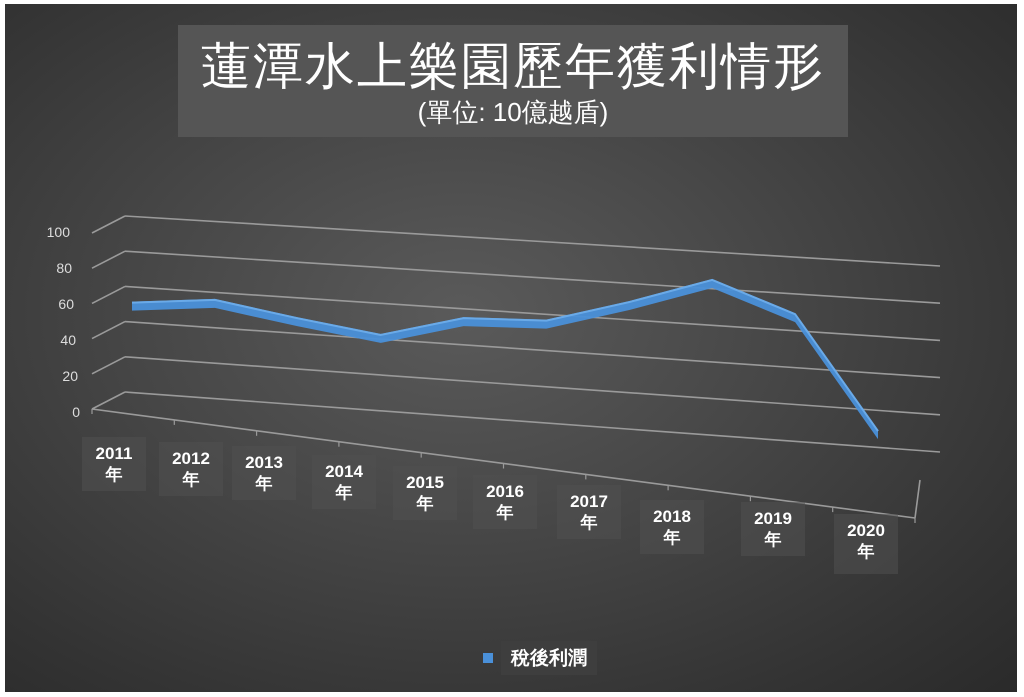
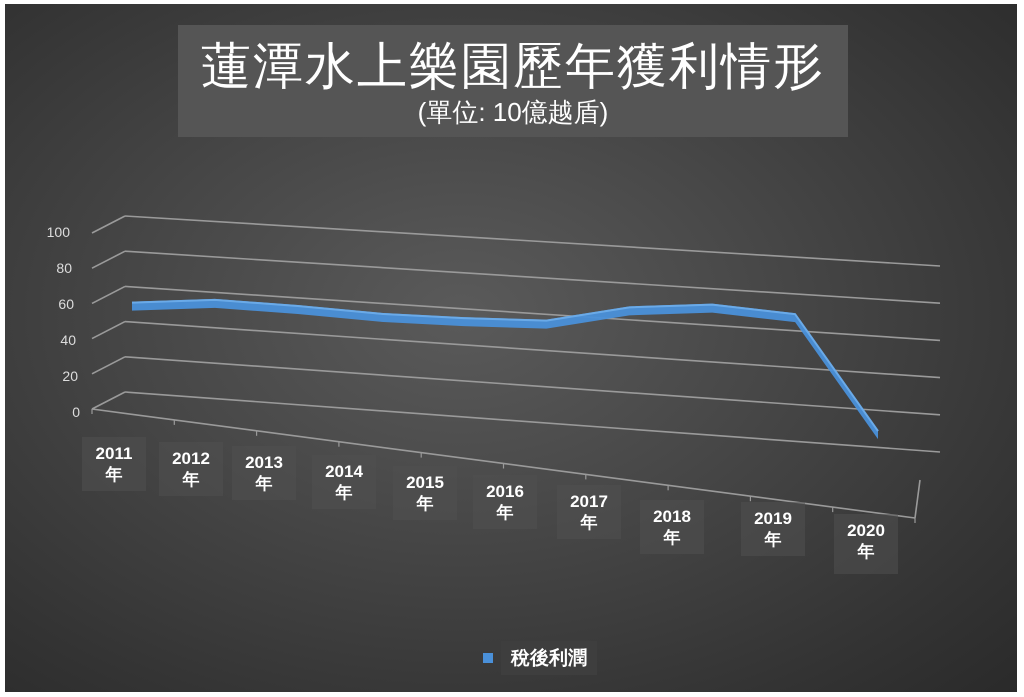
2013年: 55 -> 62
2014年: 49 -> 61
2017年: 78 -> 75
2018年: 94 -> 80
